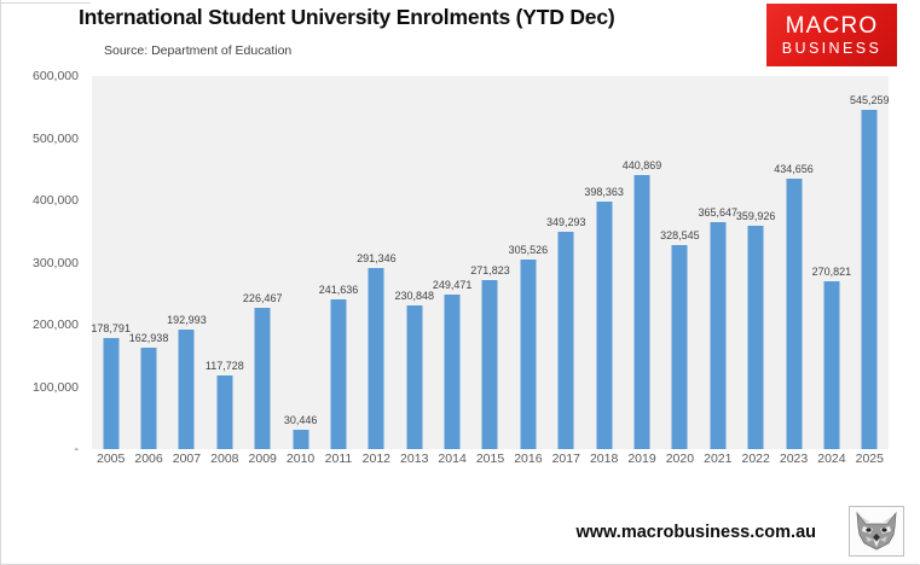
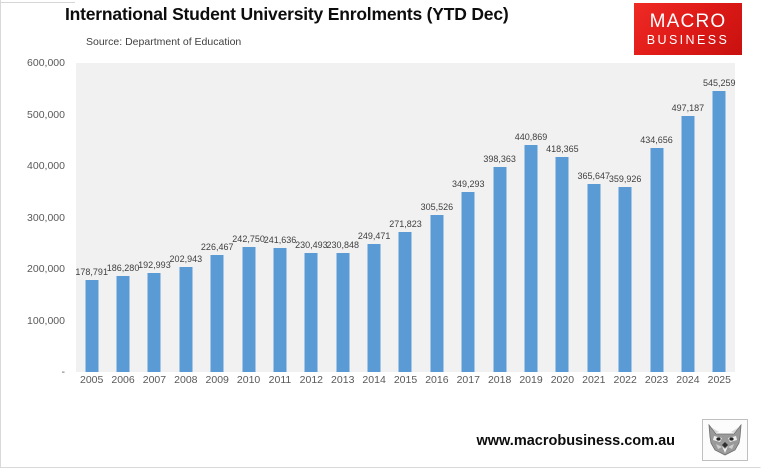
2006: 162,938 -> 186,280
2008: 117,728 -> 202,943
2010: 30,446 -> 242,750
2012: 291,346 -> 230,493
2020: 328,545 -> 418,365
2024: 270,821 -> 497,187
